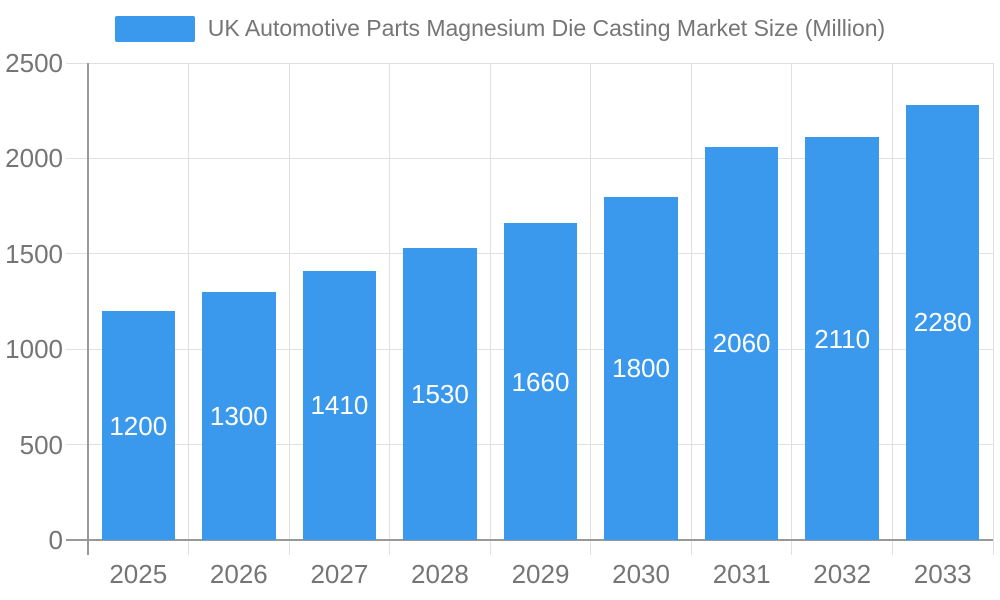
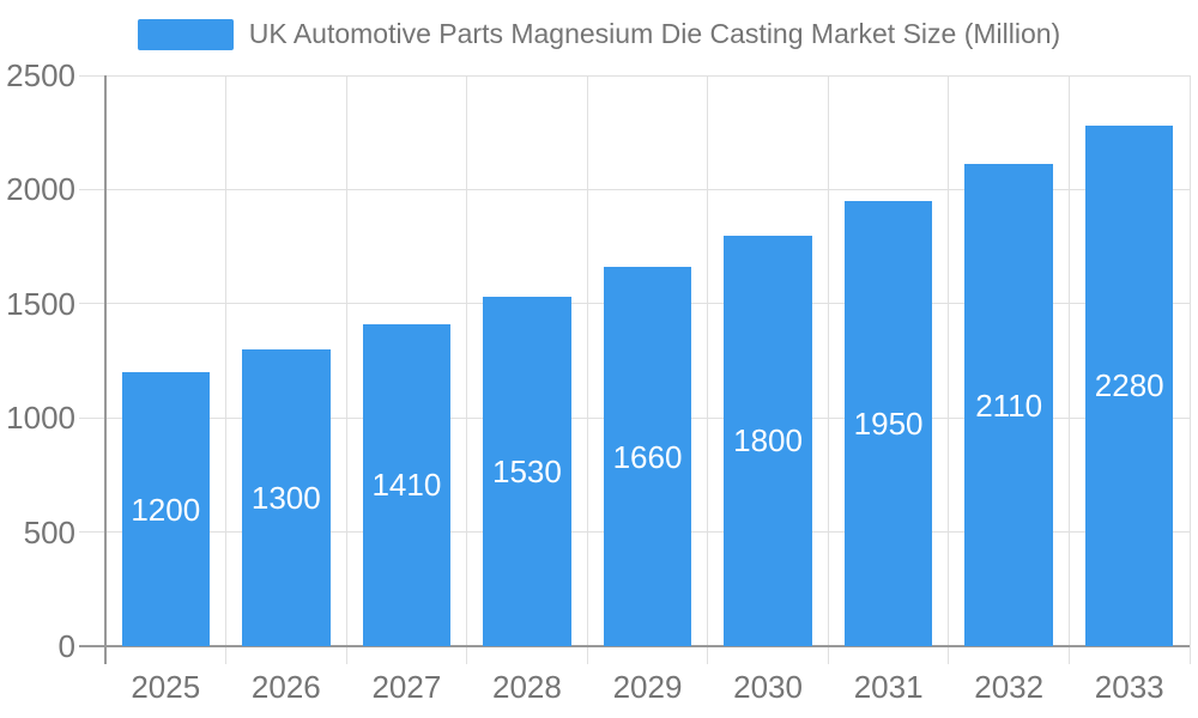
2031: 2060 -> 1950
